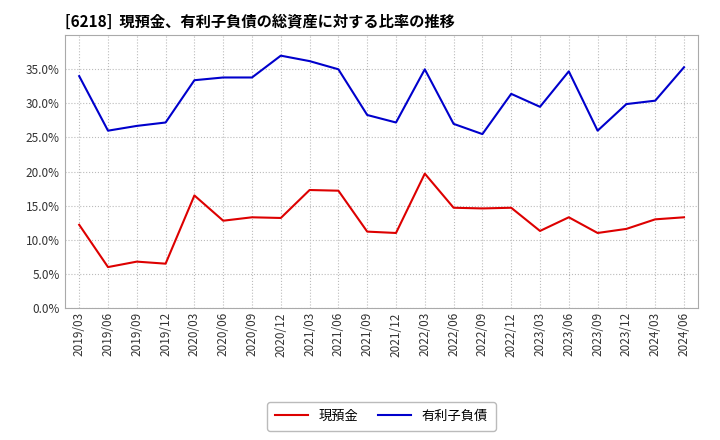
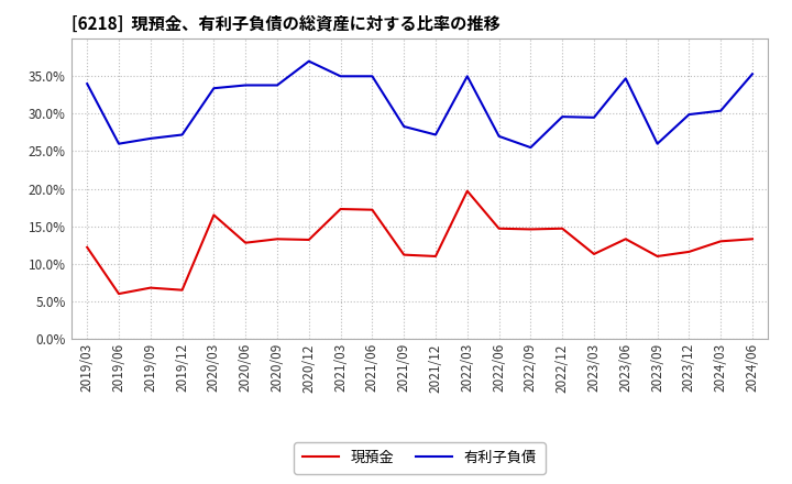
有利子負債/2021/03: 36.2% -> 35.0%
有利子負債/2022/12: 31.4% -> 29.6%
